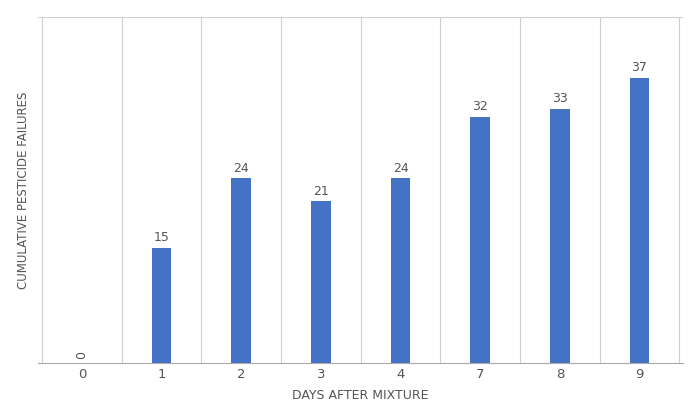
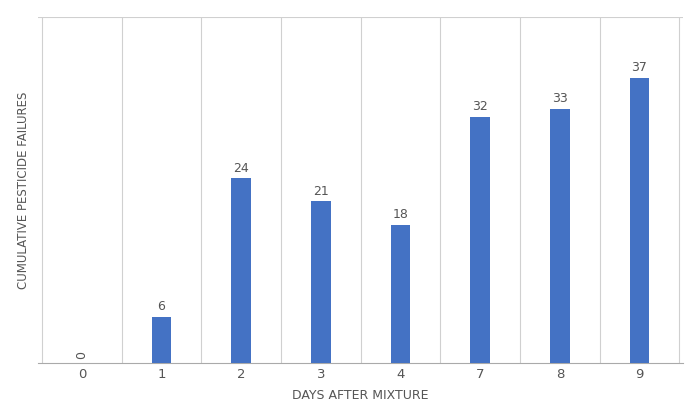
1: 15 -> 6
4: 24 -> 18
